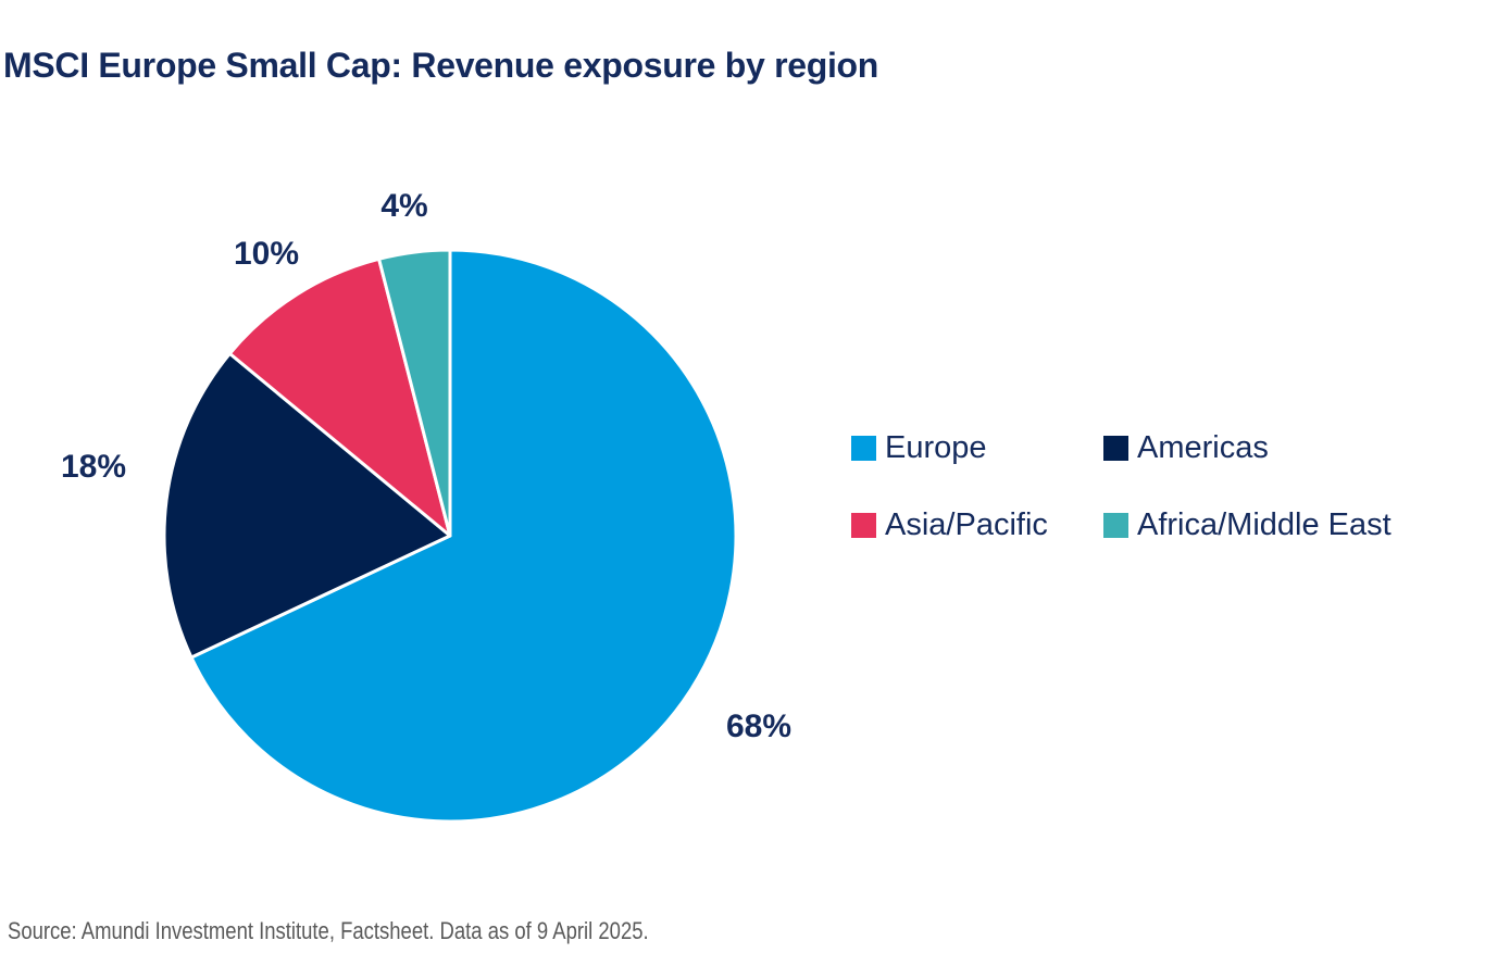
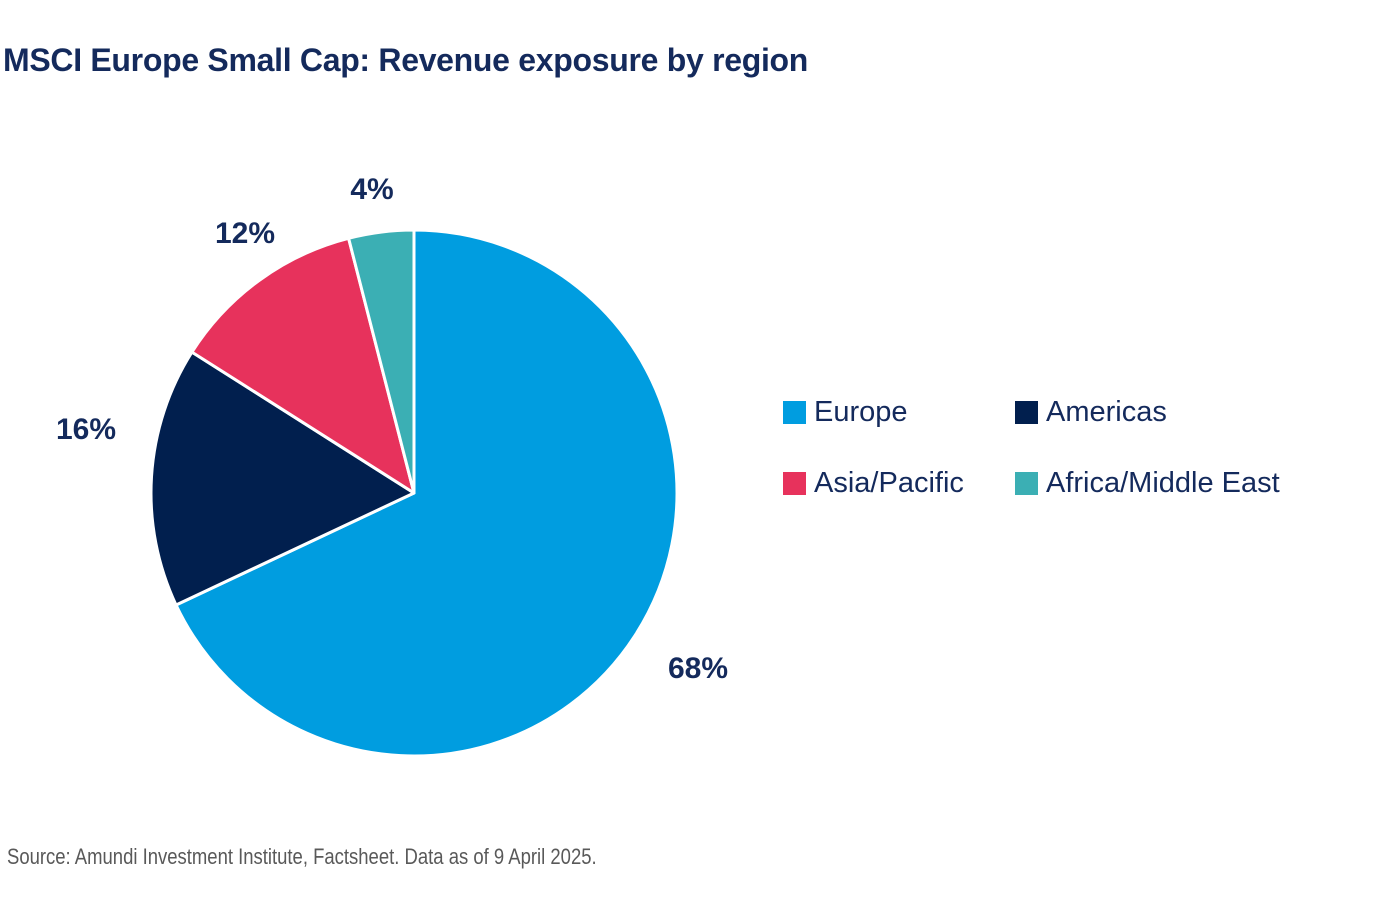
Americas: 18% -> 16%
Asia/Pacific: 10% -> 12%
